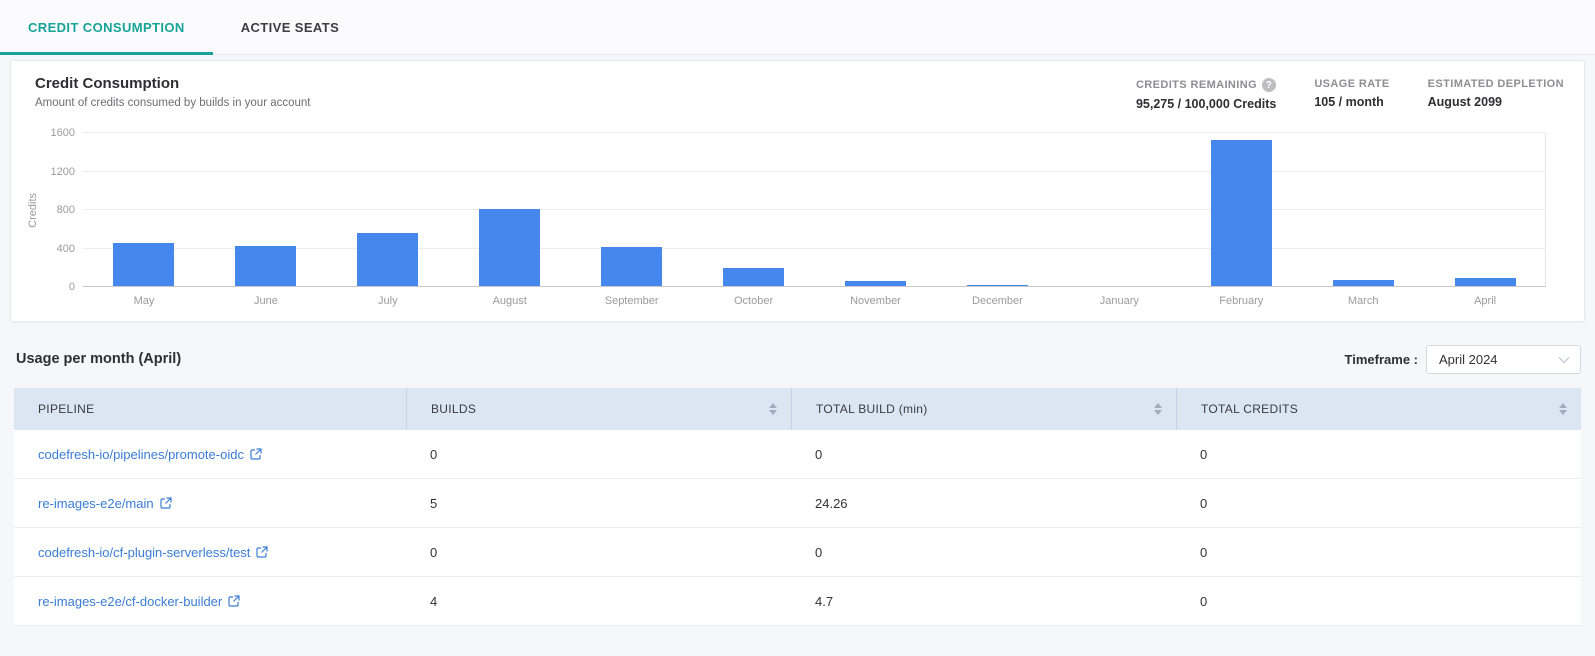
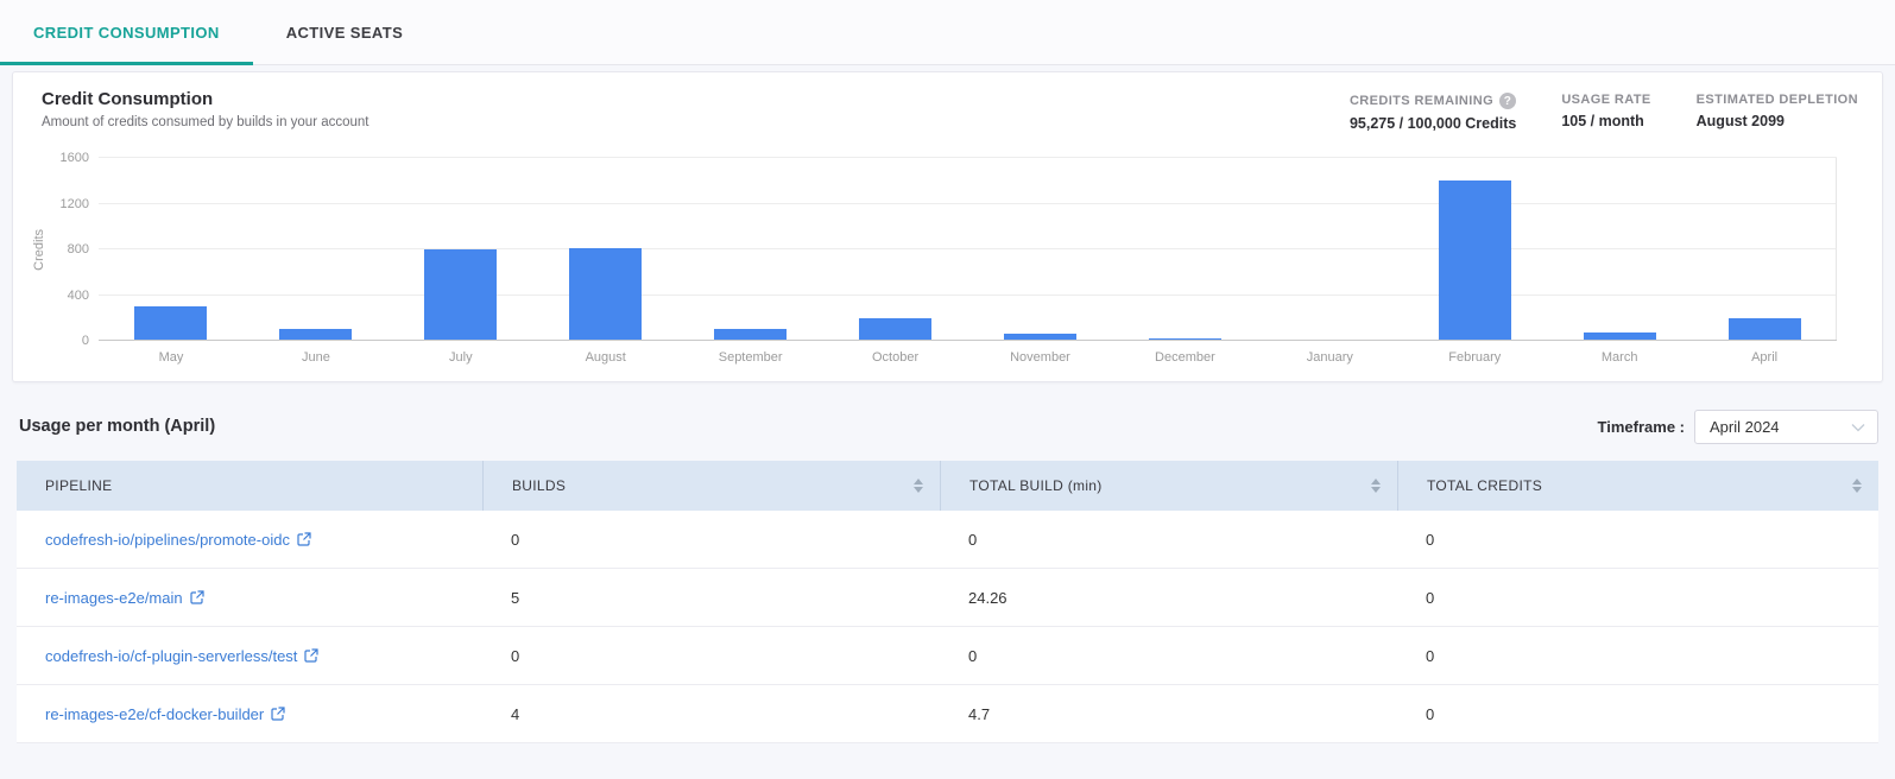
May: 500 -> 300
June: 400 -> 100
July: 600 -> 800
September: 400 -> 100
February: 1500 -> 1400
April: 100 -> 200
